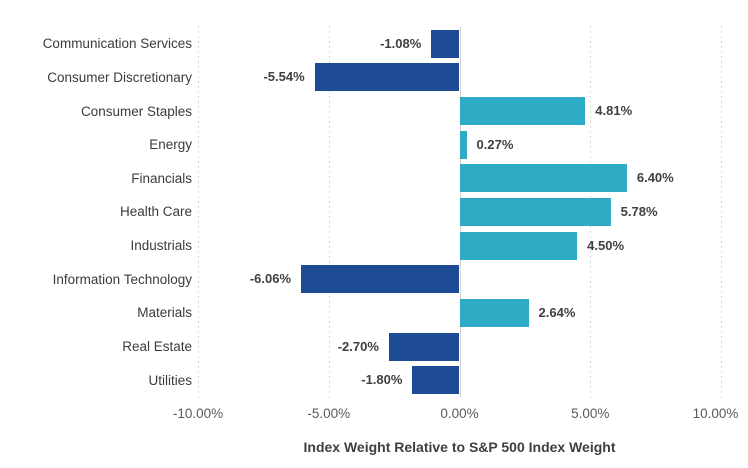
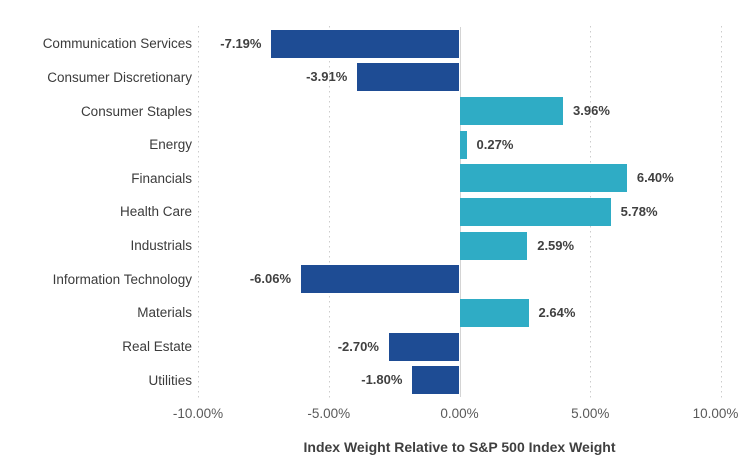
Communication Services: -1.08% -> -7.19%
Consumer Discretionary: -5.54% -> -3.91%
Consumer Staples: 4.81% -> 3.96%
Industrials: 4.50% -> 2.59%
